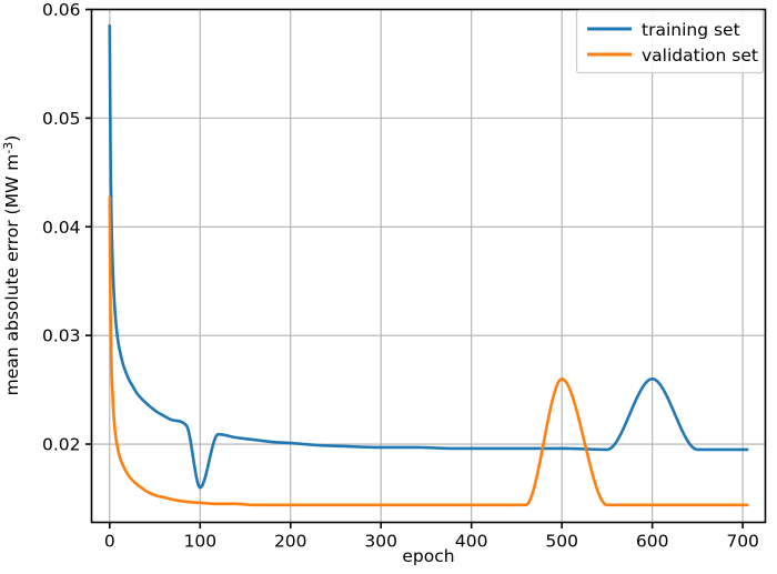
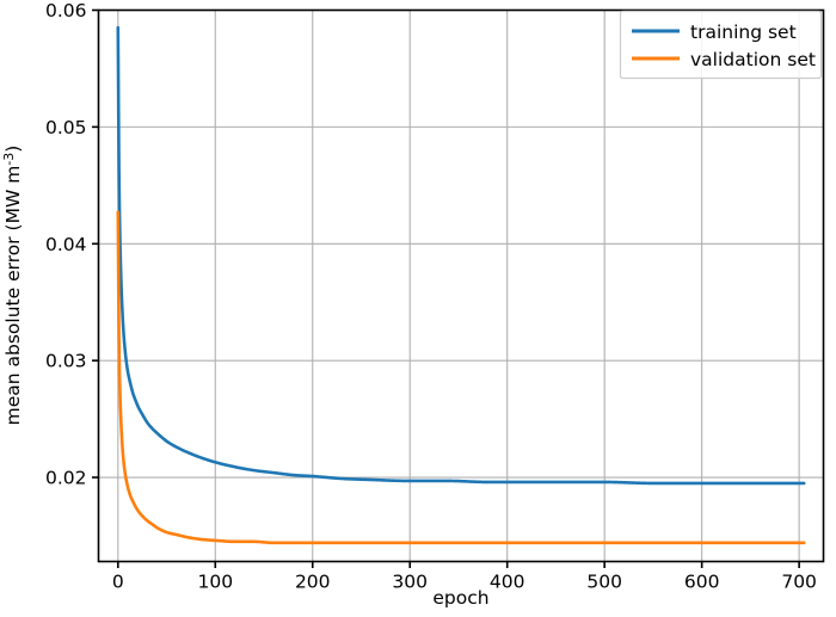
training set/100: 0.016 -> 0.021
validation set/500: 0.026 -> 0.014
training set/600: 0.026 -> 0.019
